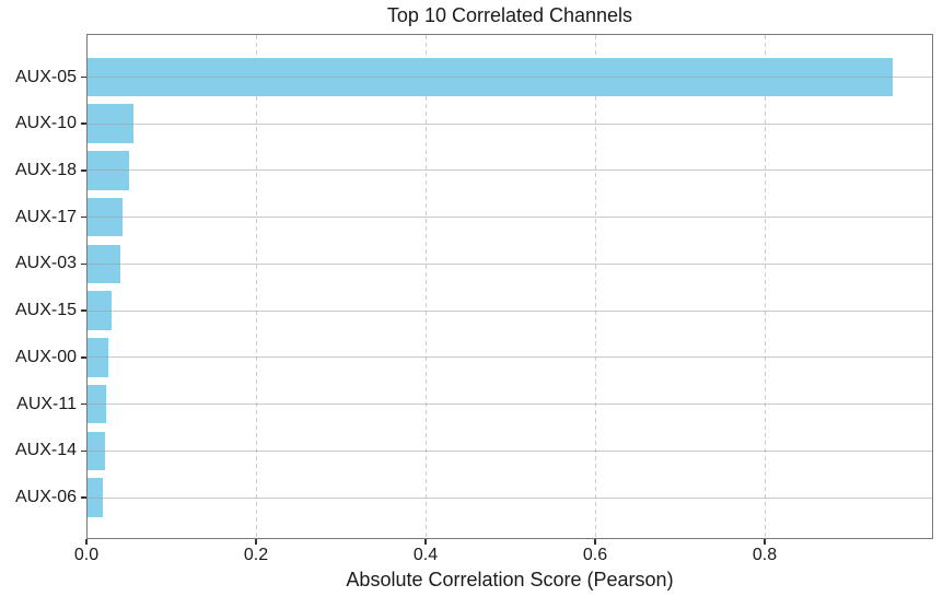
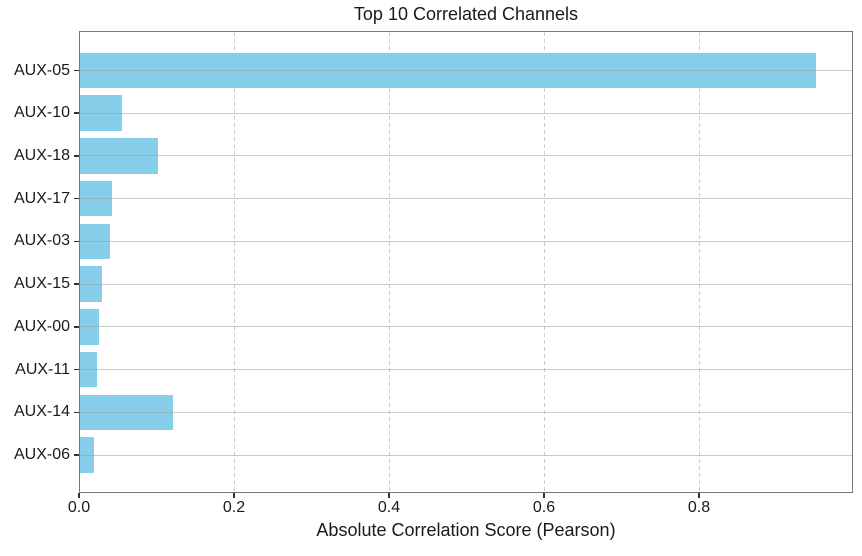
AUX-18: 0.05 -> 0.10
AUX-14: 0.02 -> 0.12
